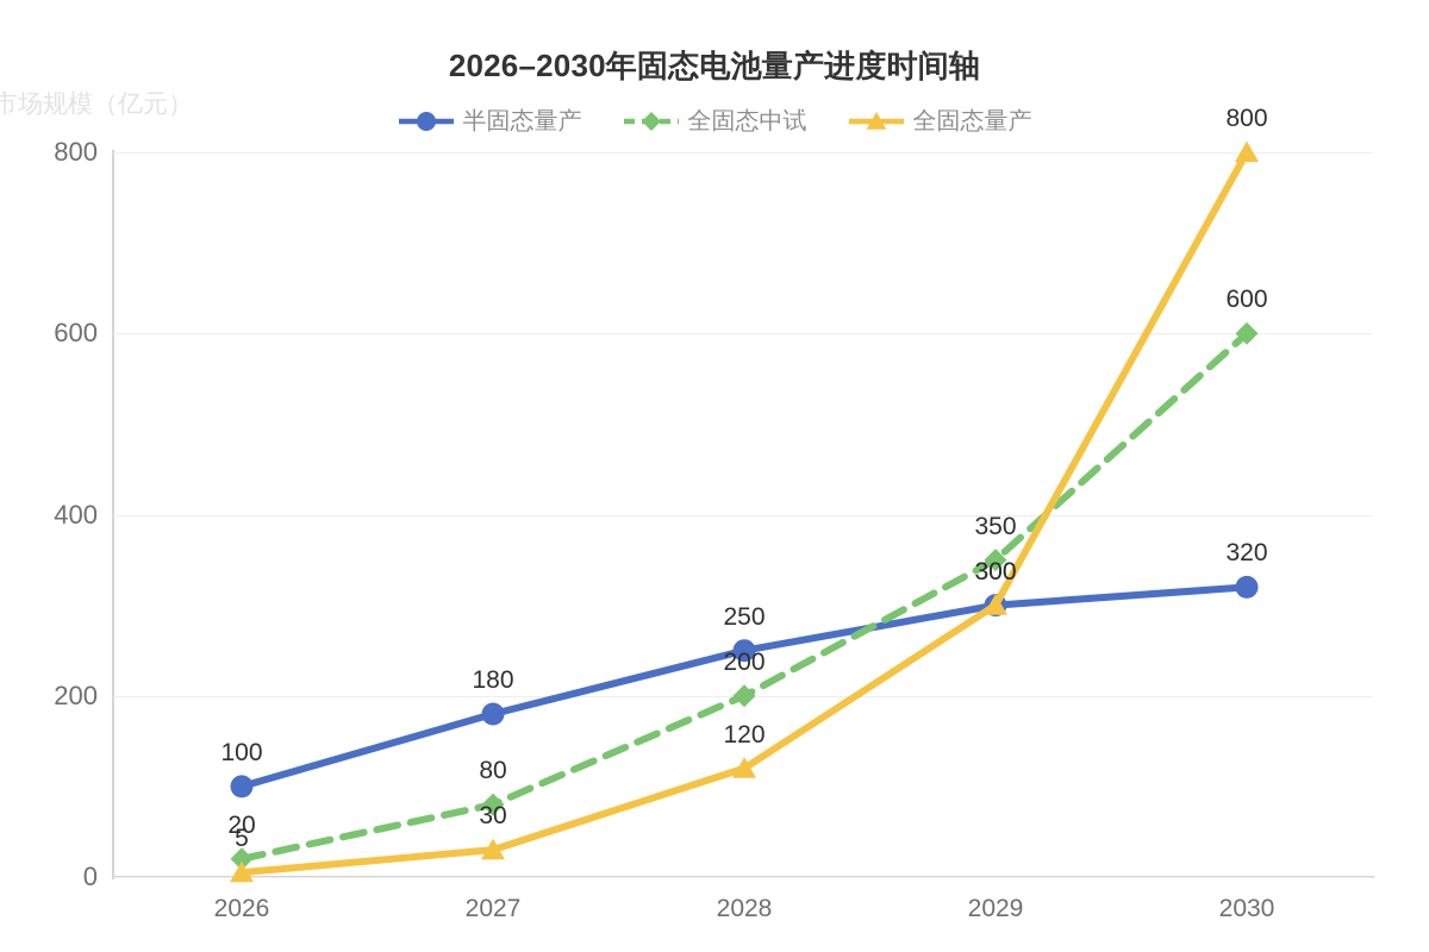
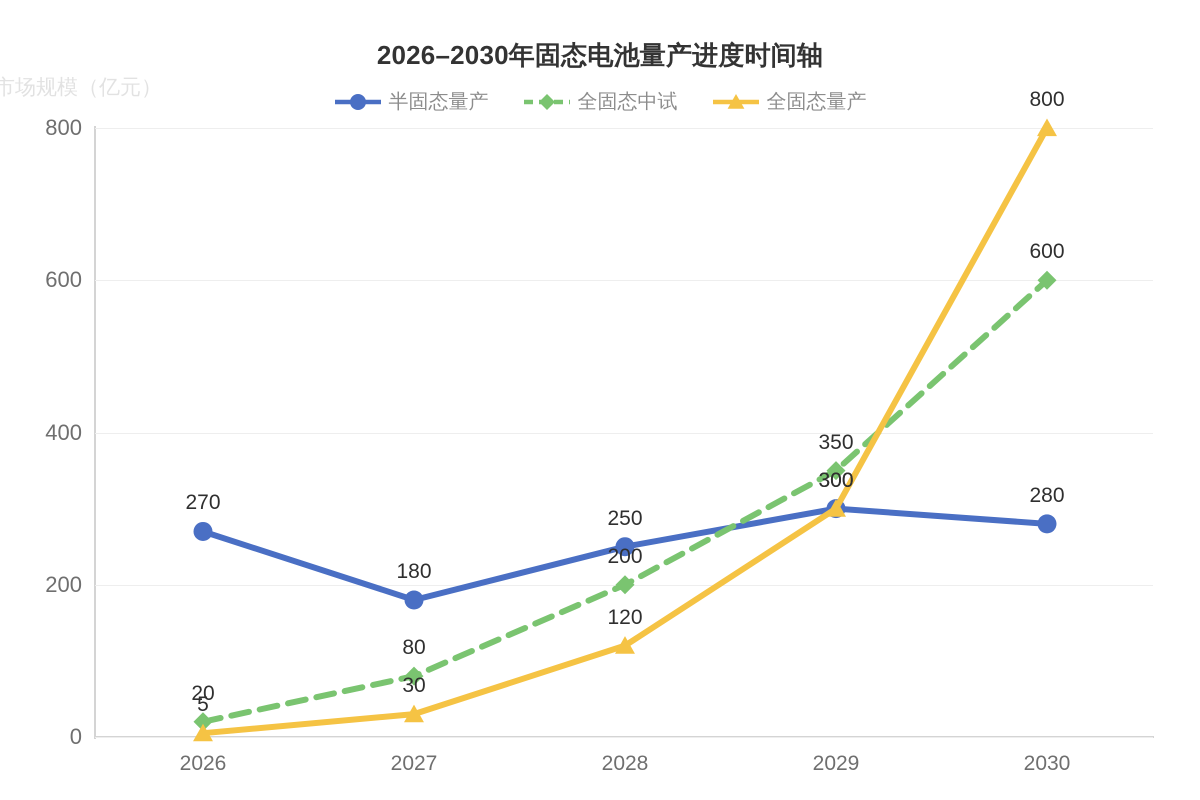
半固态量产/2026: 100 -> 270
半固态量产/2030: 320 -> 280
